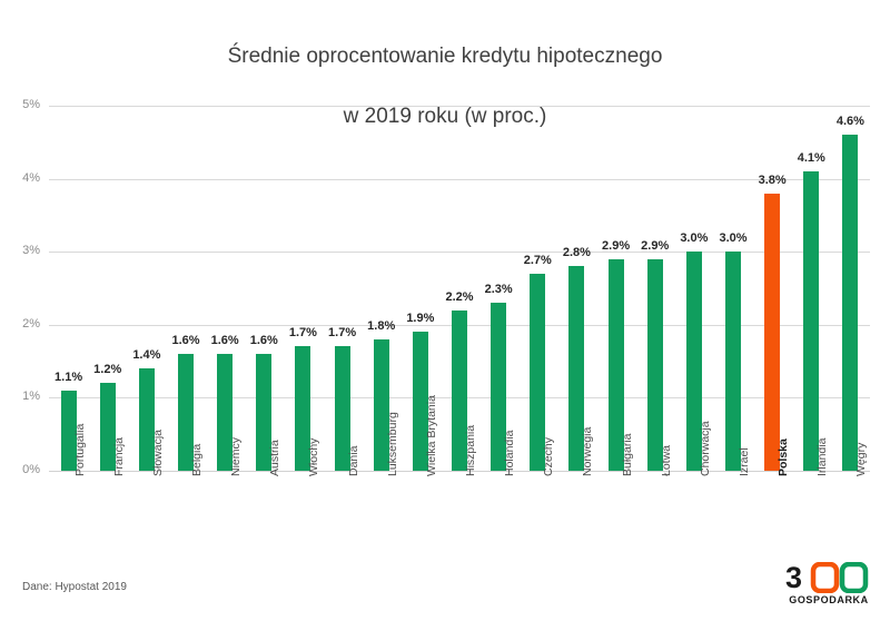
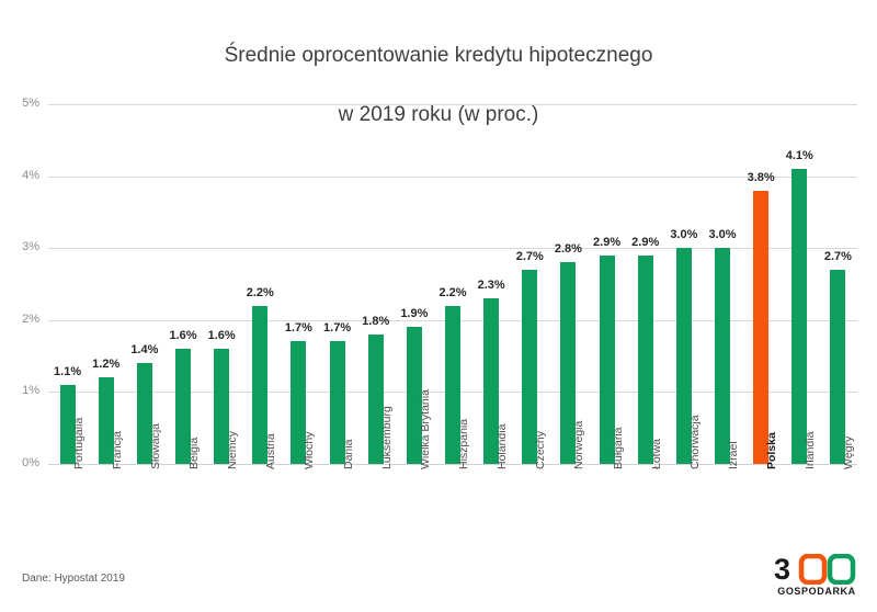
Austria: 1.6% -> 2.2%
Węgry: 4.6% -> 2.7%
